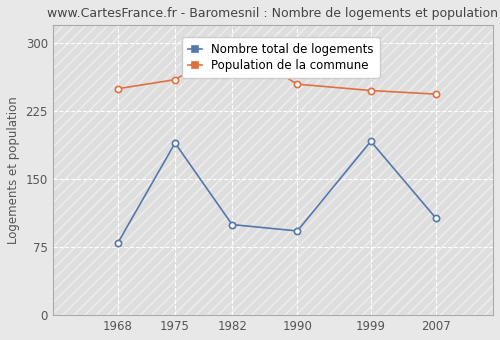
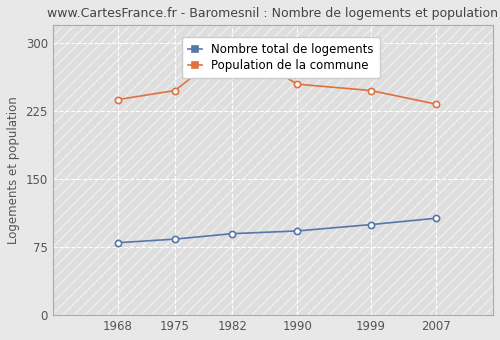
Population de la commune/1968: 250 -> 238
Nombre total de logements/1975: 190 -> 84
Population de la commune/1975: 260 -> 248
Nombre total de logements/1982: 100 -> 90
Nombre total de logements/1999: 192 -> 100
Population de la commune/2007: 244 -> 233
